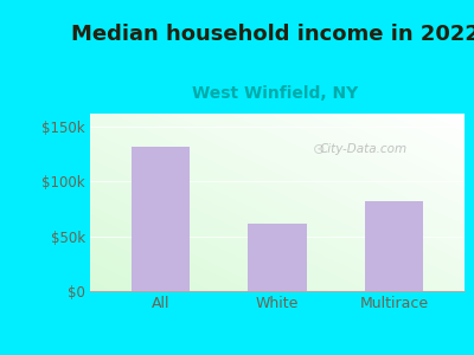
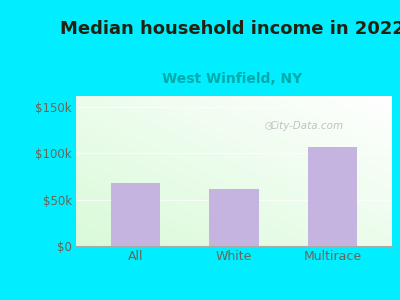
All: $132k -> $68k
Multirace: $82k -> $107k
